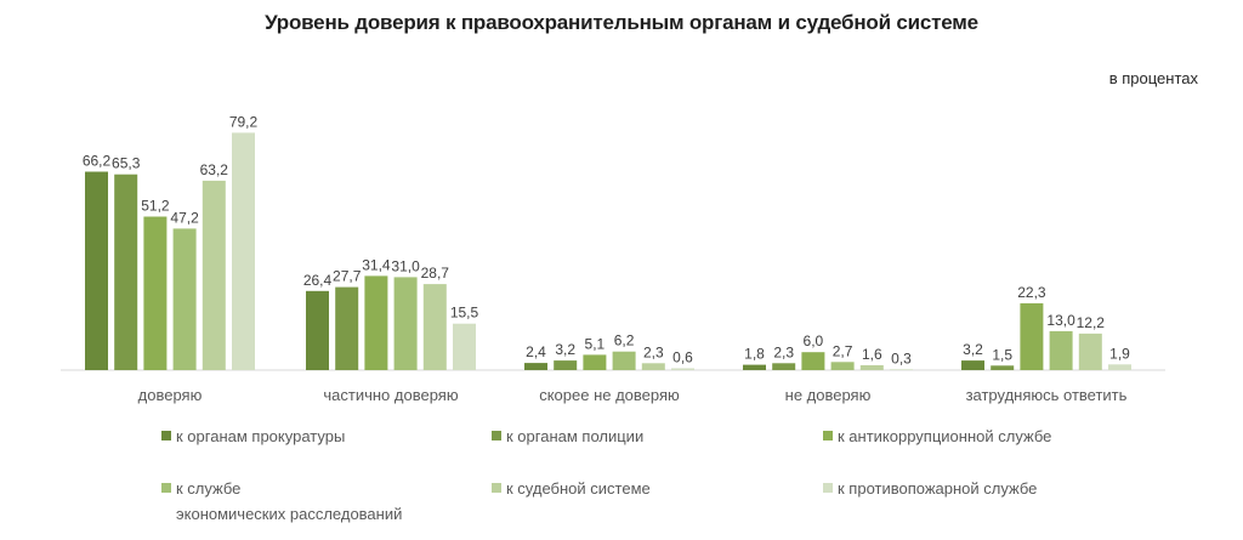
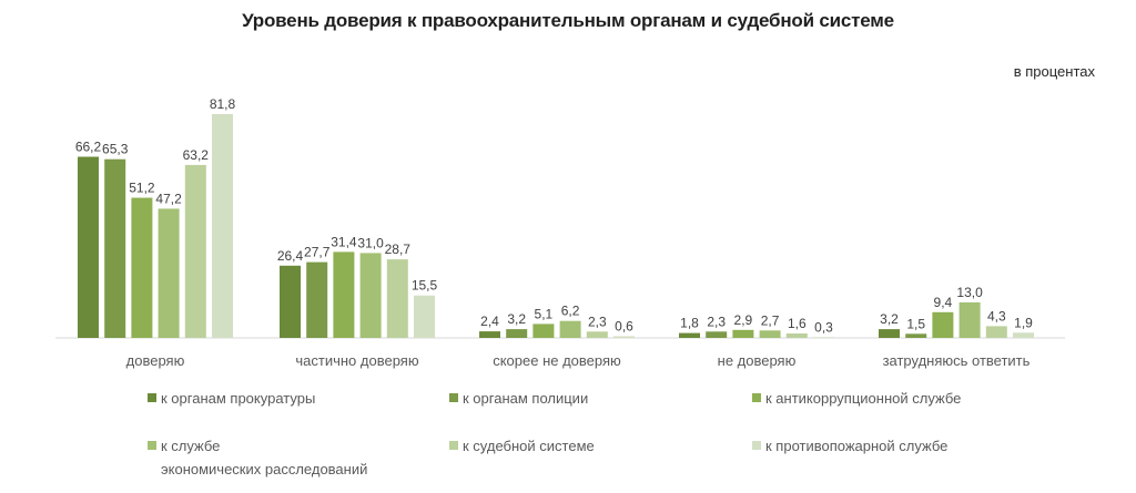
к противопожарной службе/доверяю: 79,2 -> 81,8
к антикоррупционной службе/не доверяю: 6,0 -> 2,9
к антикоррупционной службе/затрудняюсь ответить: 22,3 -> 9,4
к судебной системе/затрудняюсь ответить: 12,2 -> 4,3
